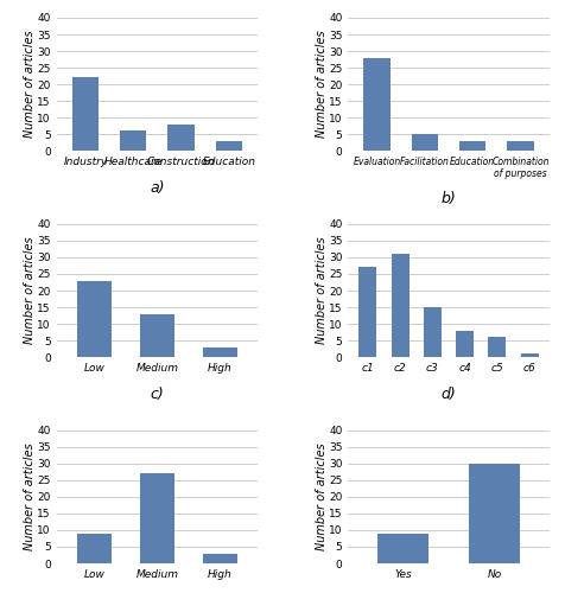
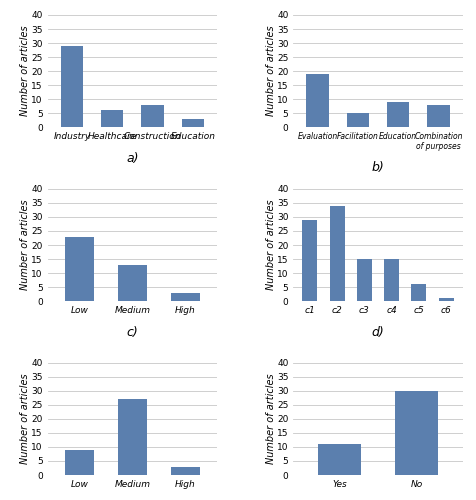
Industry: 22 -> 29
Evaluation: 28 -> 19
Education: 3 -> 9
Combination of purposes: 3 -> 8
c1: 27 -> 29
c2: 31 -> 34
c4: 8 -> 15
Yes: 9 -> 11
